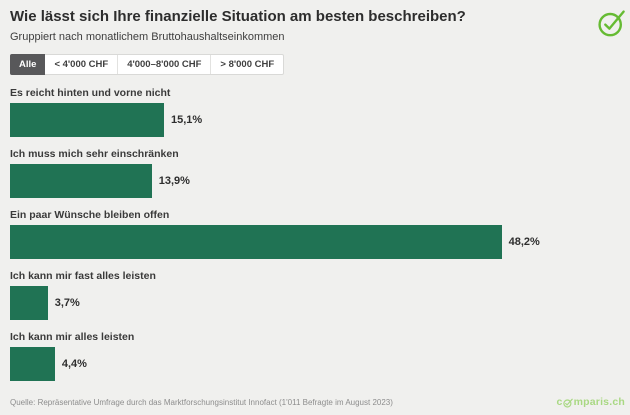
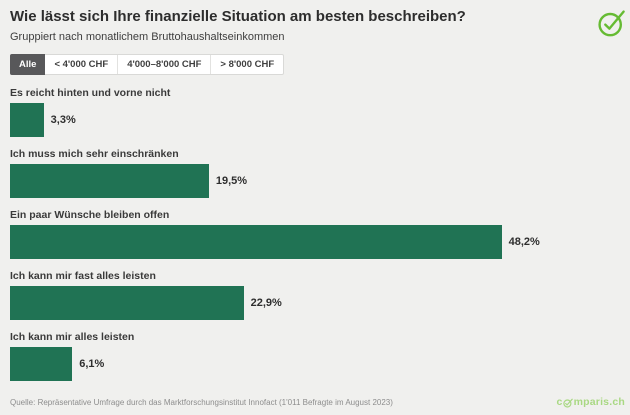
Es reicht hinten und vorne nicht: 15,1% -> 3,3%
Ich muss mich sehr einschränken: 13,9% -> 19,5%
Ich kann mir fast alles leisten: 3,7% -> 22,9%
Ich kann mir alles leisten: 4,4% -> 6,1%
